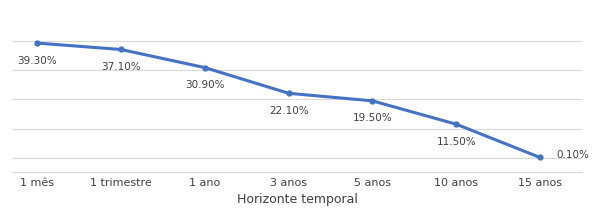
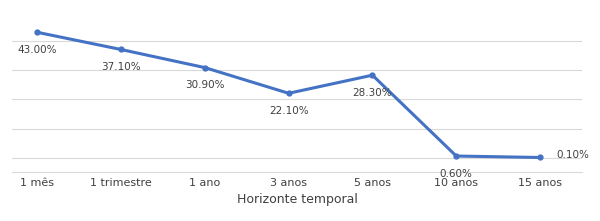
1 mês: 39.30% -> 43.00%
5 anos: 19.50% -> 28.30%
10 anos: 11.50% -> 0.60%
